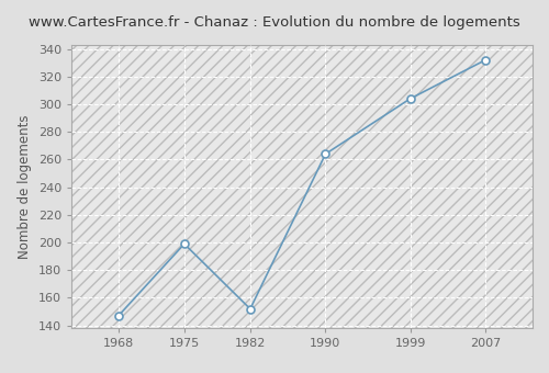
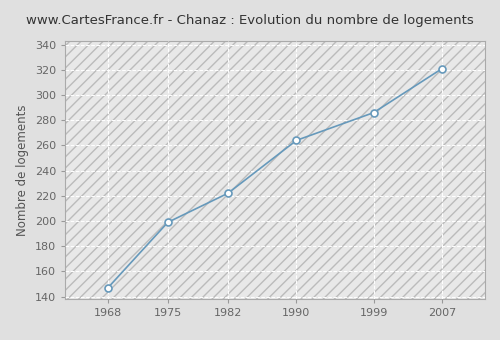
1982: 152 -> 222
1999: 304 -> 286
2007: 332 -> 321
